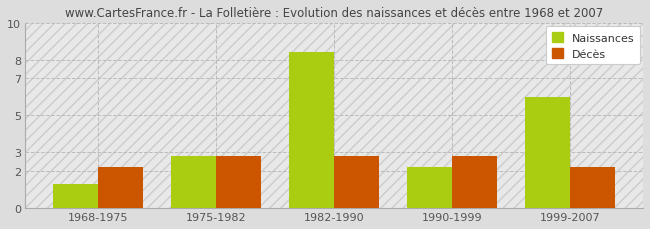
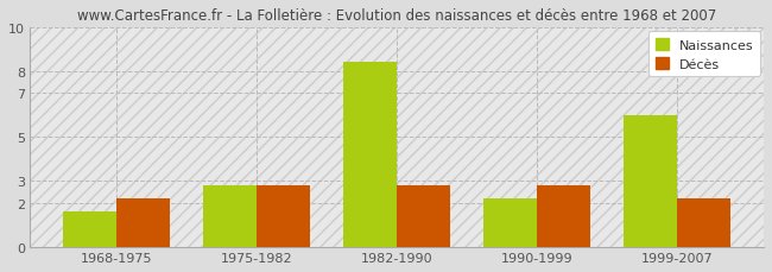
Naissances/1968-1975: 1.3 -> 1.6
